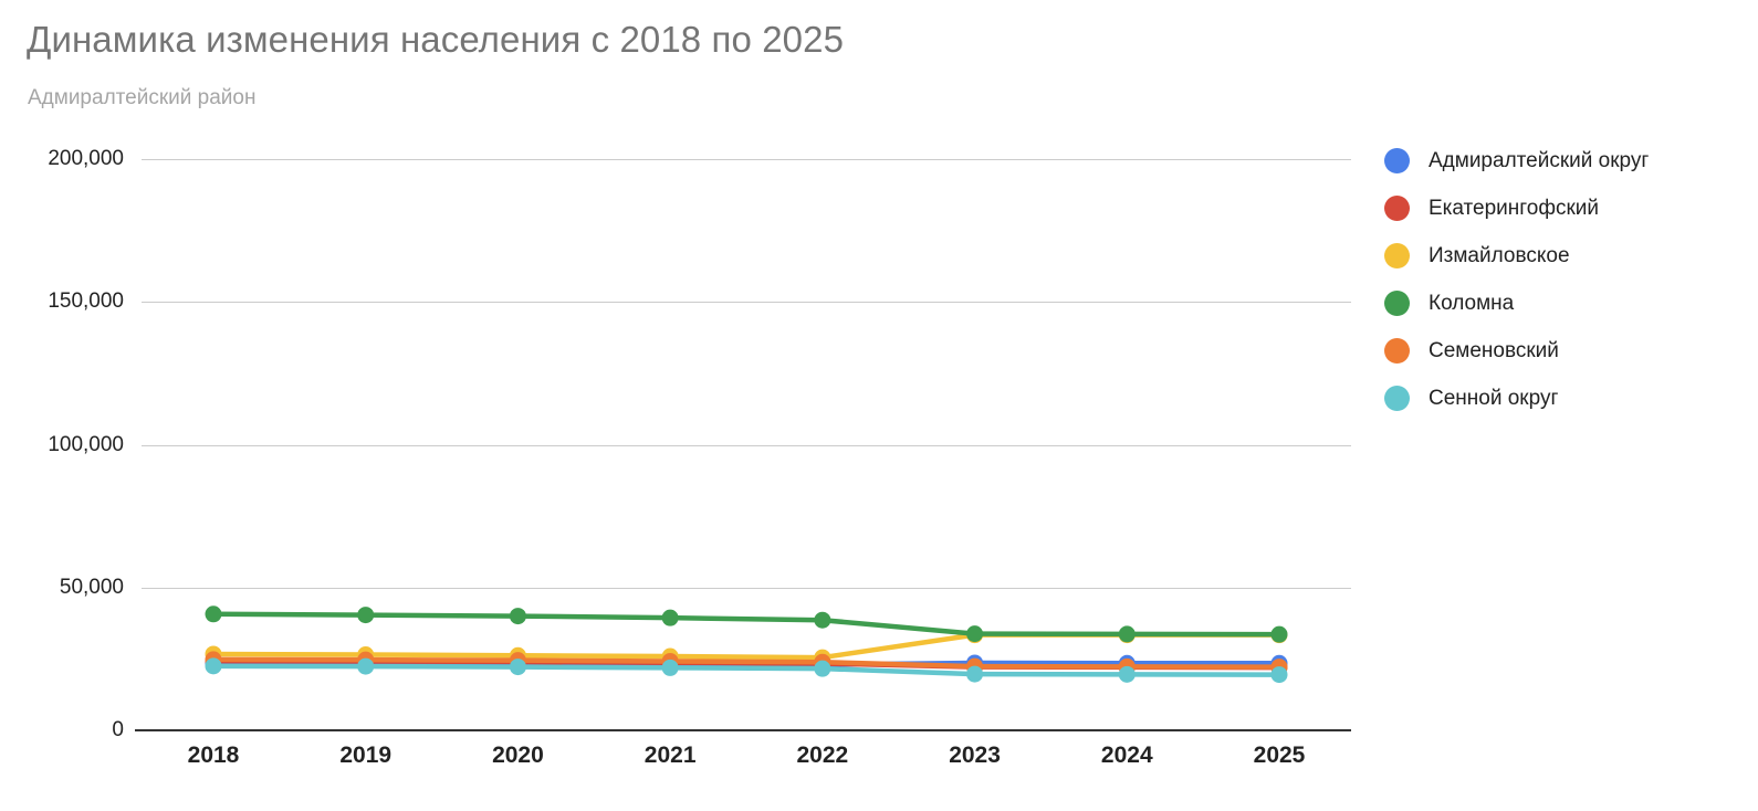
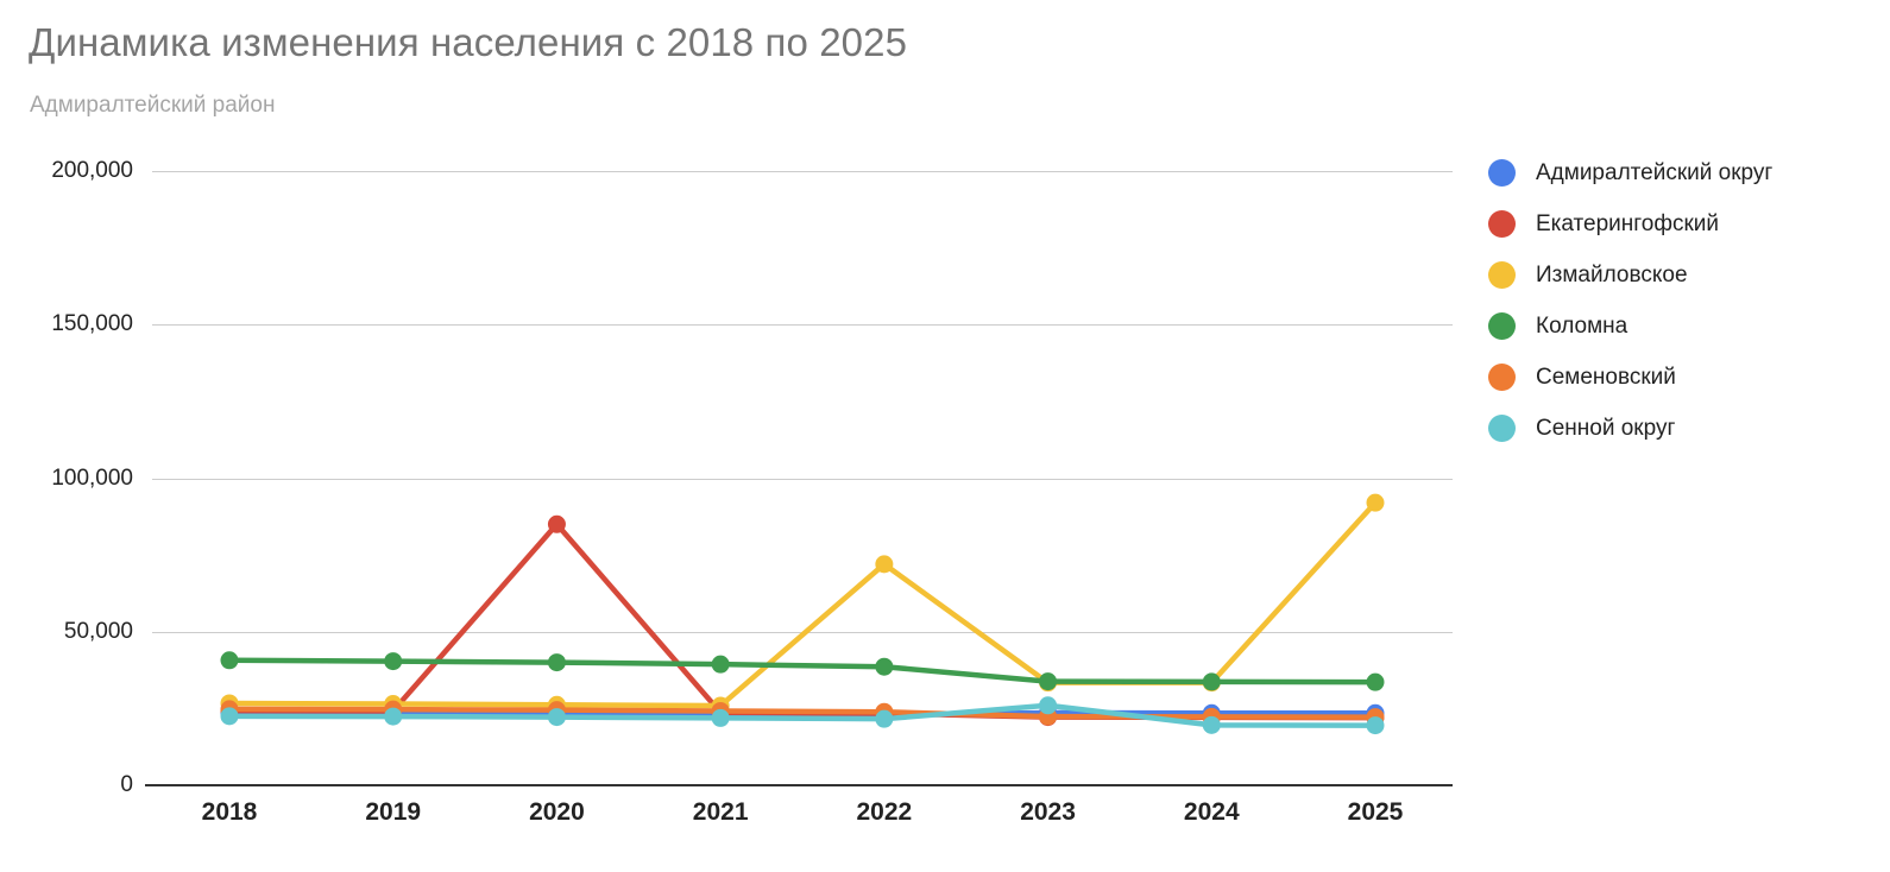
Екатерингофский/2020: 24000 -> 85000
Измайловское/2022: 26000 -> 72000
Сенной округ/2023: 20000 -> 26000
Измайловское/2025: 33000 -> 92000
